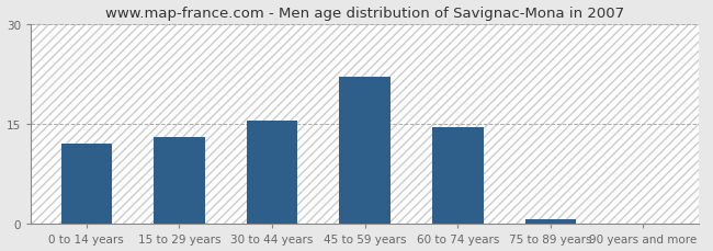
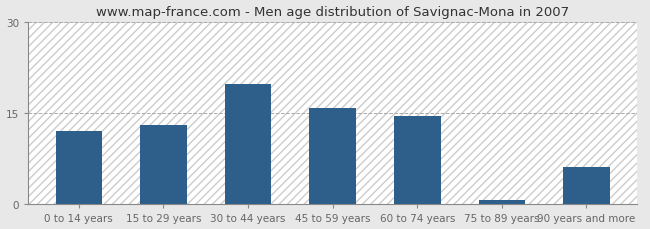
30 to 44 years: 15.5 -> 19.8
45 to 59 years: 22.0 -> 15.8
90 years and more: 0.1 -> 6.2
